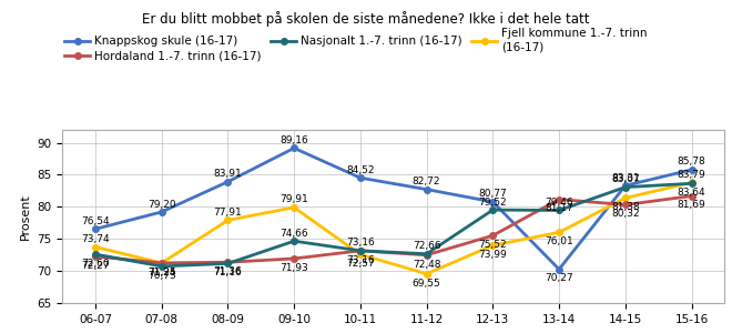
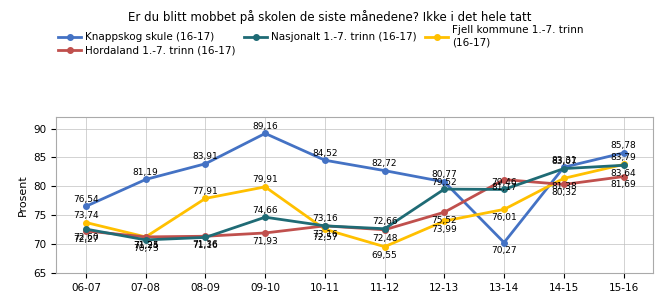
Knappskog skule (16-17)/07-08: 79,20 -> 81,19
